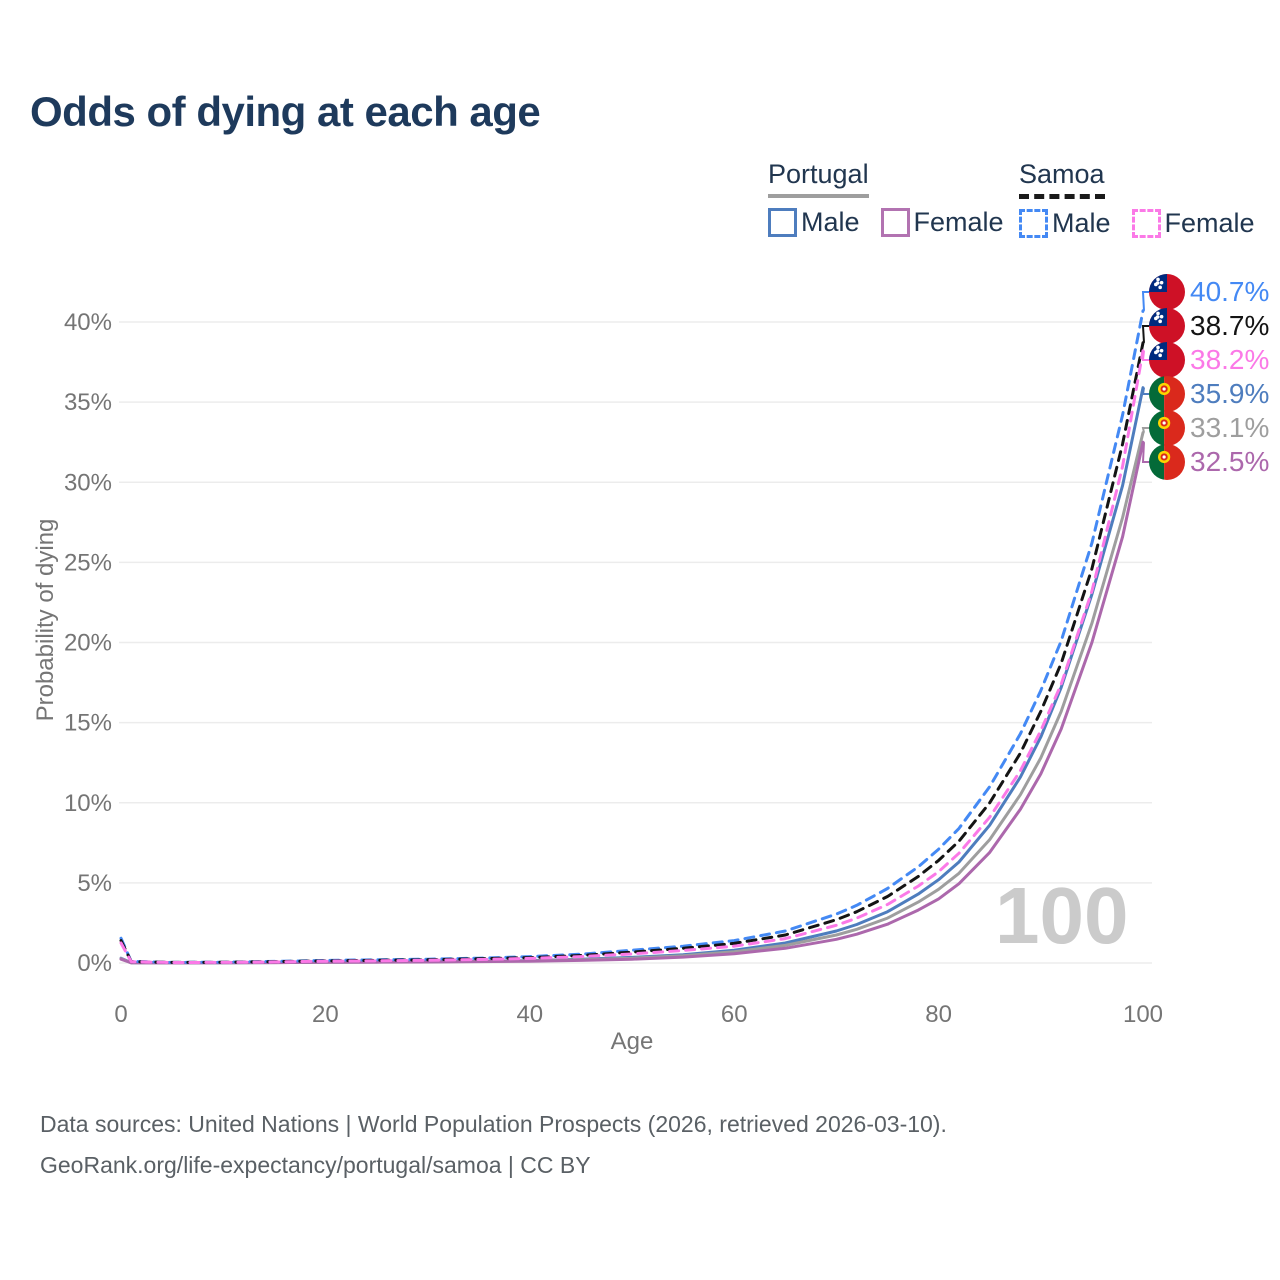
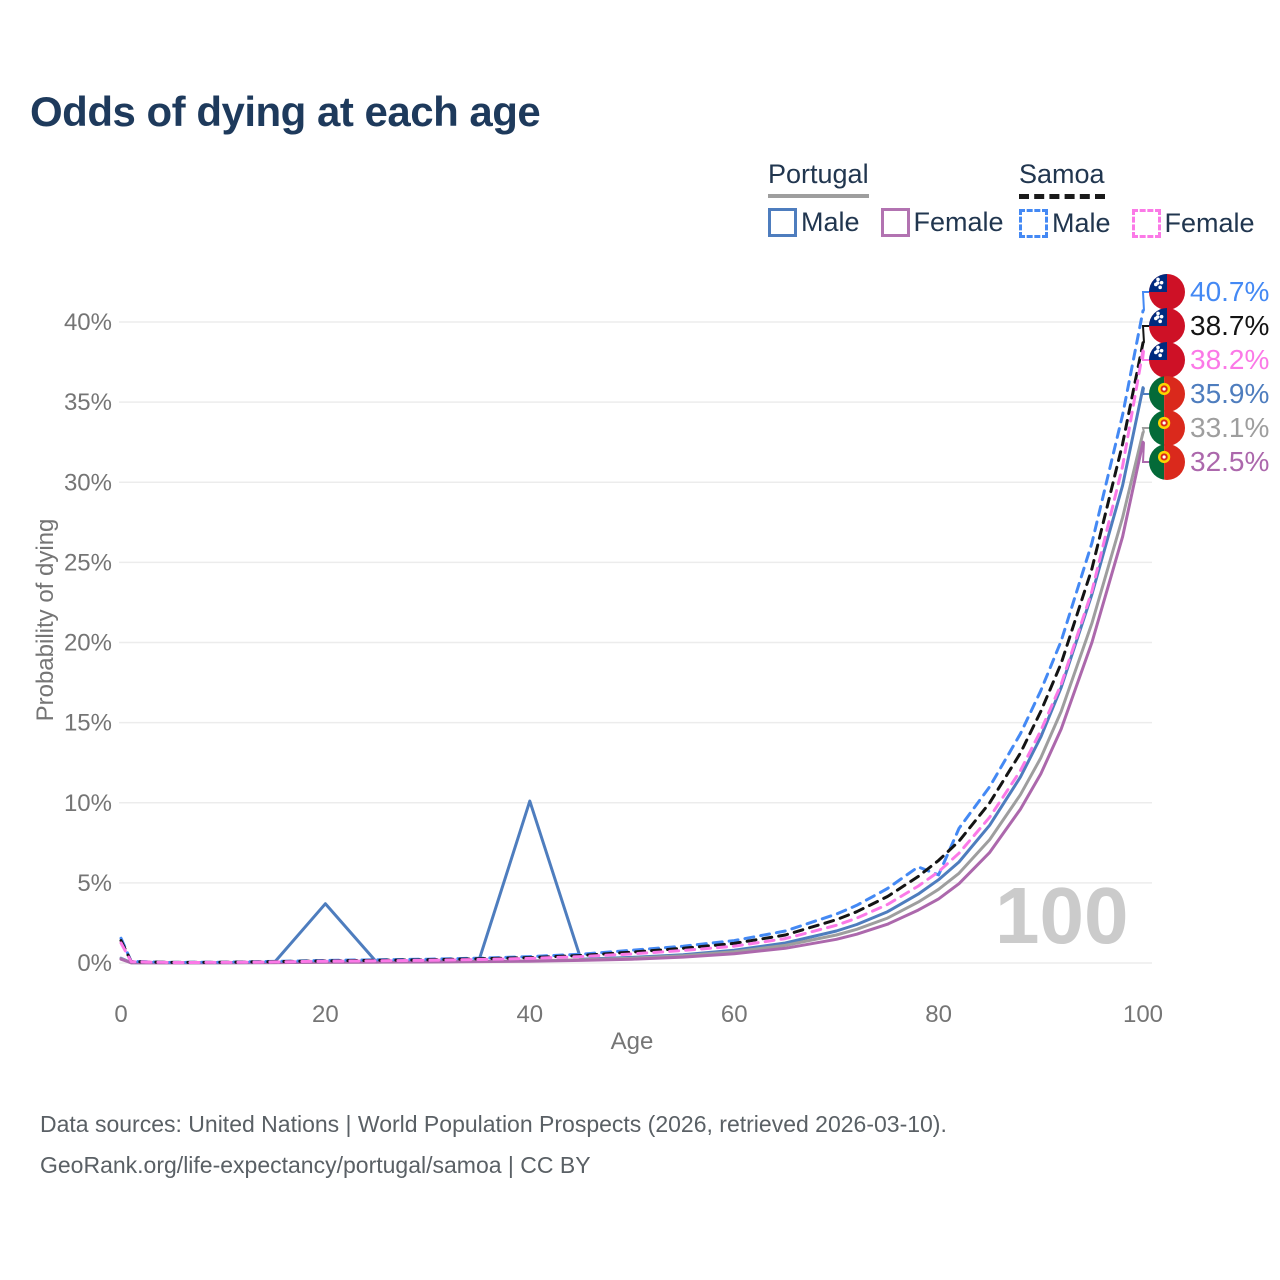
Portugal Male/20: 0.1% -> 3.7%
Portugal Male/40: 0.1% -> 10.1%
Samoa Male/80: 7.1% -> 5.5%
